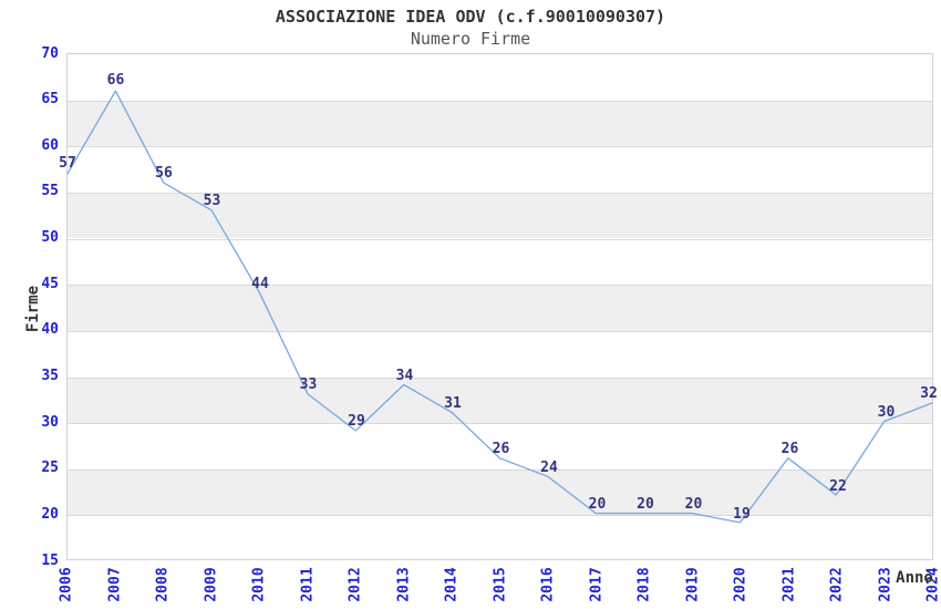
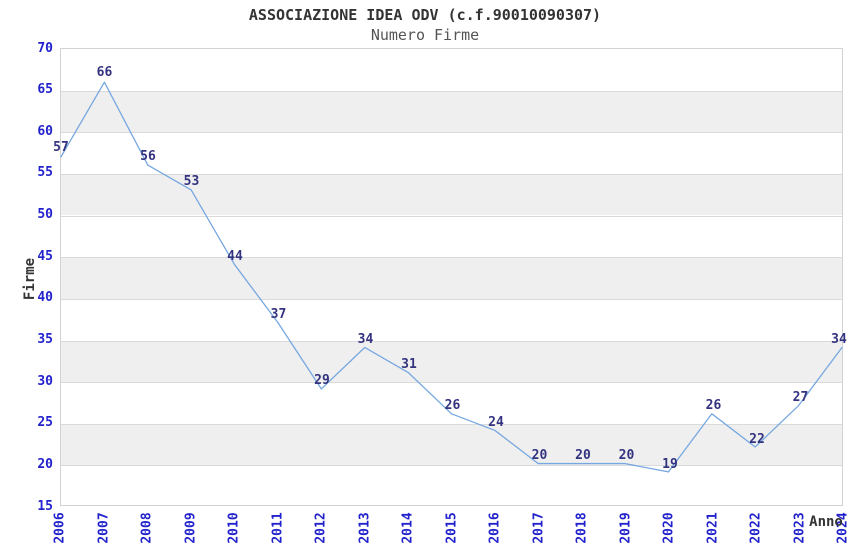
2011: 33 -> 37
2023: 30 -> 27
2024: 32 -> 34
